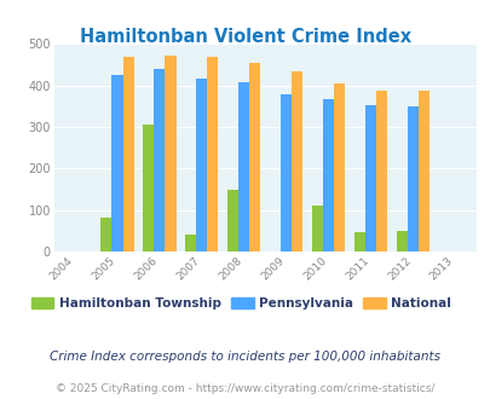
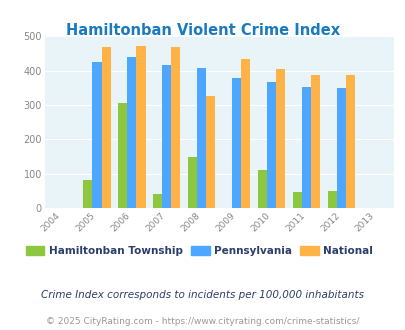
National/2008: 455 -> 325
